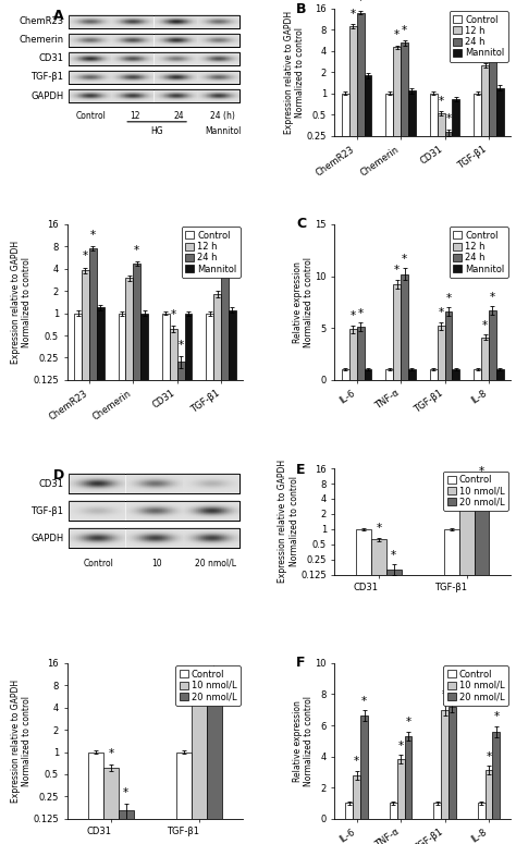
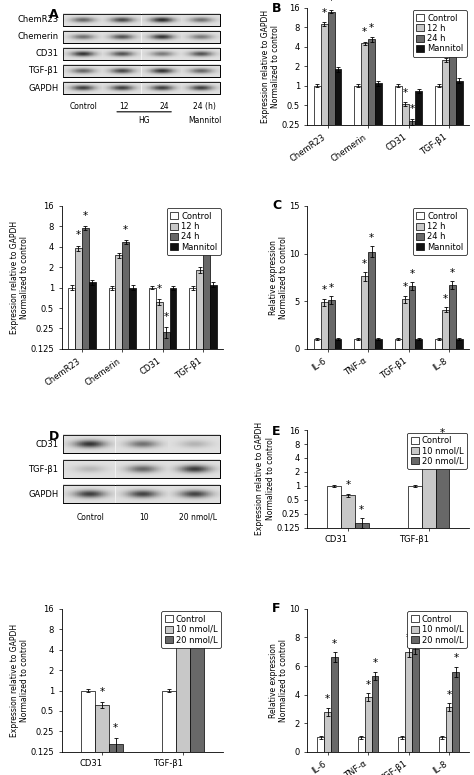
12 h/TNF-α: 9.2 -> 7.6
